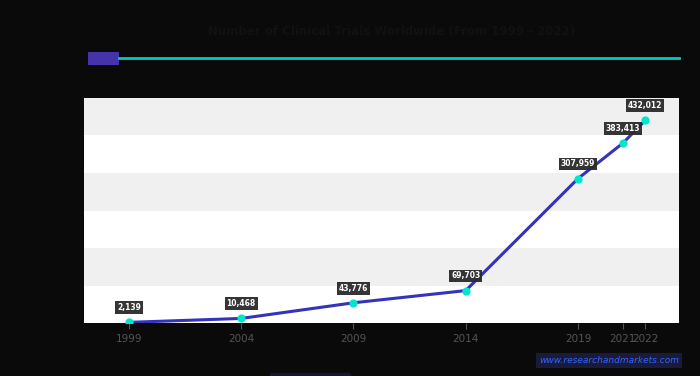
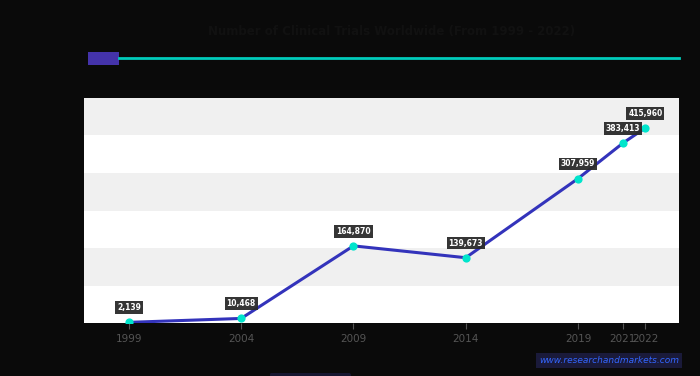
2009: 43,776 -> 164,870
2014: 69,703 -> 139,673
2022: 432,012 -> 415,960
